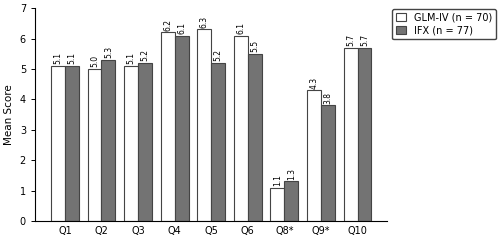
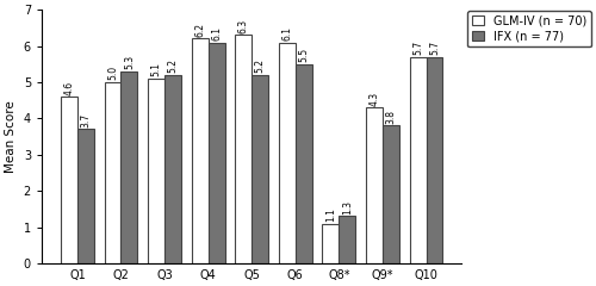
GLM-IV (n = 70)/Q1: 5.1 -> 4.6
IFX (n = 77)/Q1: 5.1 -> 3.7
